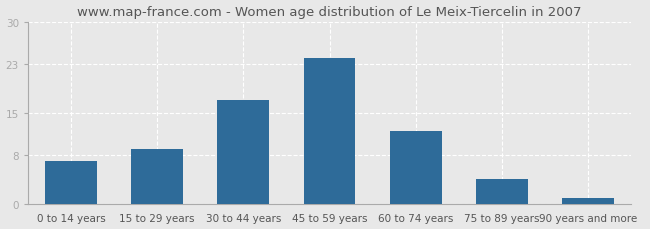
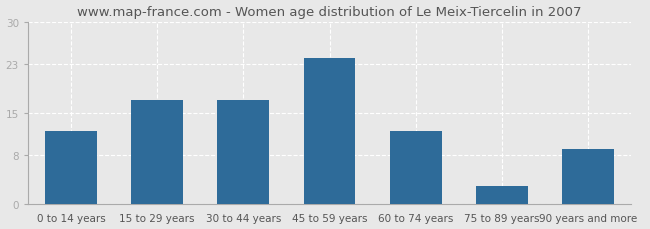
0 to 14 years: 7 -> 12
15 to 29 years: 9 -> 17
75 to 89 years: 4 -> 3
90 years and more: 1 -> 9
